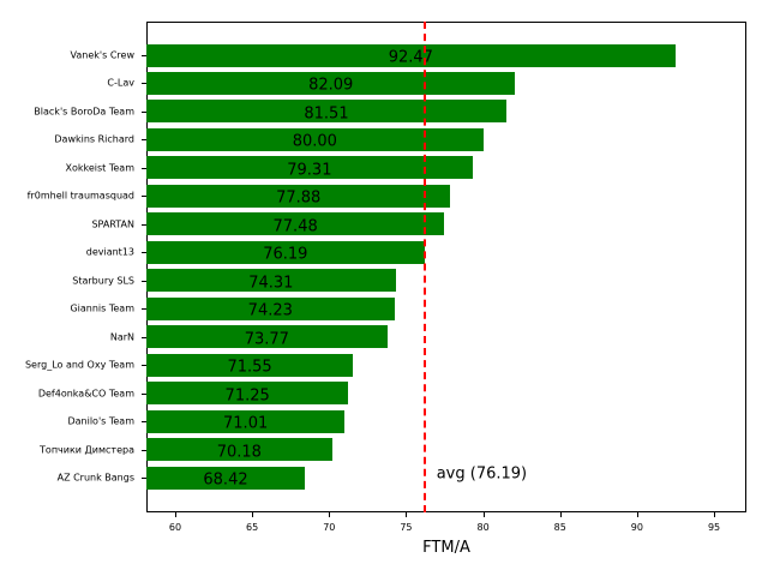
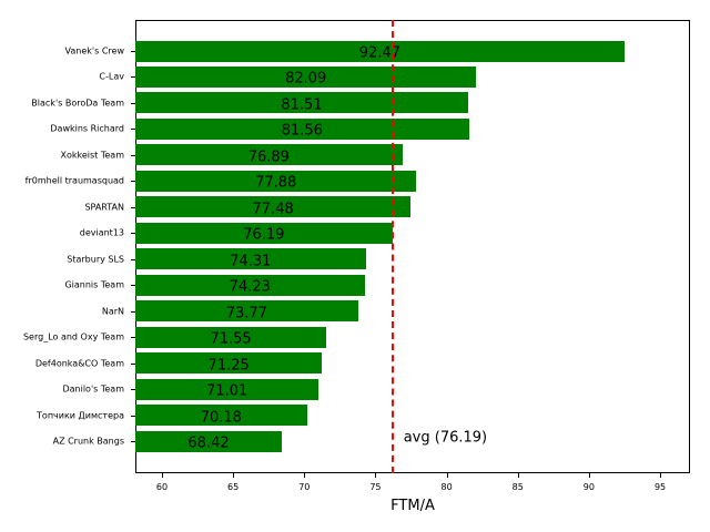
Dawkins Richard: 80.00 -> 81.56
Xokkeist Team: 79.31 -> 76.89
